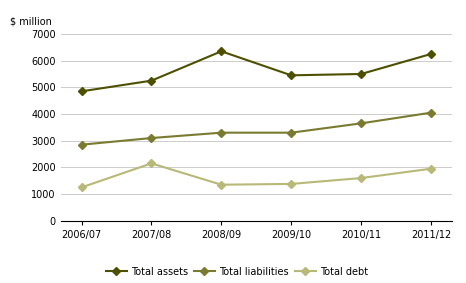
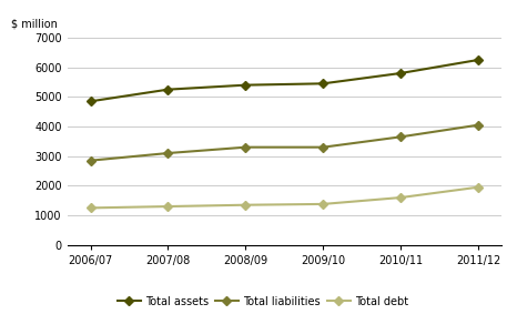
Total debt/2007/08: 2150 -> 1300
Total assets/2008/09: 6350 -> 5400
Total assets/2010/11: 5500 -> 5800
